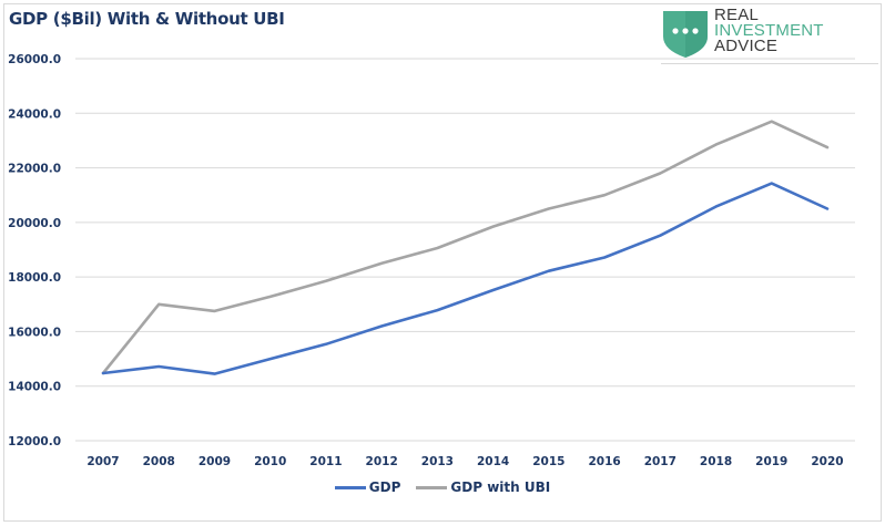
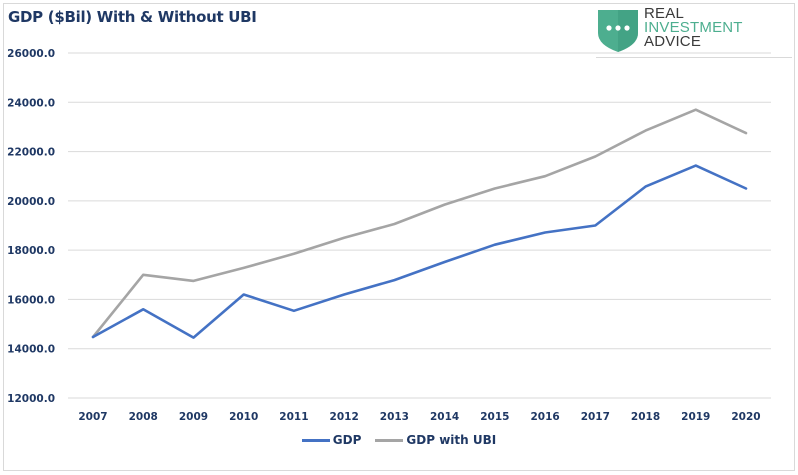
GDP/2008: 14700 -> 15600
GDP/2010: 15000 -> 16200
GDP/2017: 19500 -> 19000
